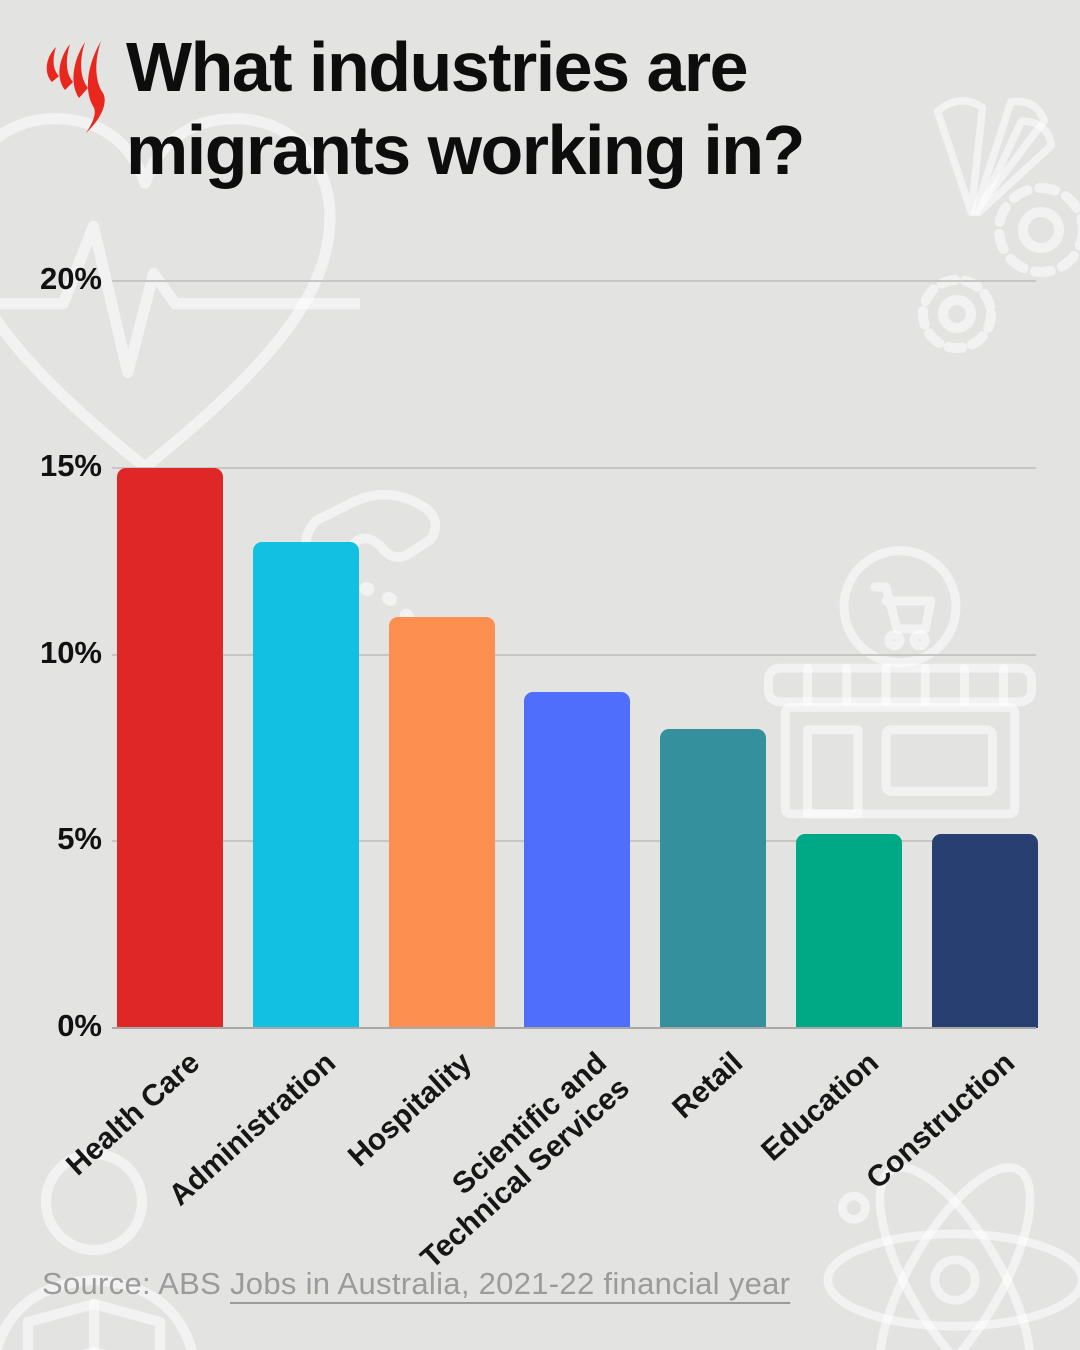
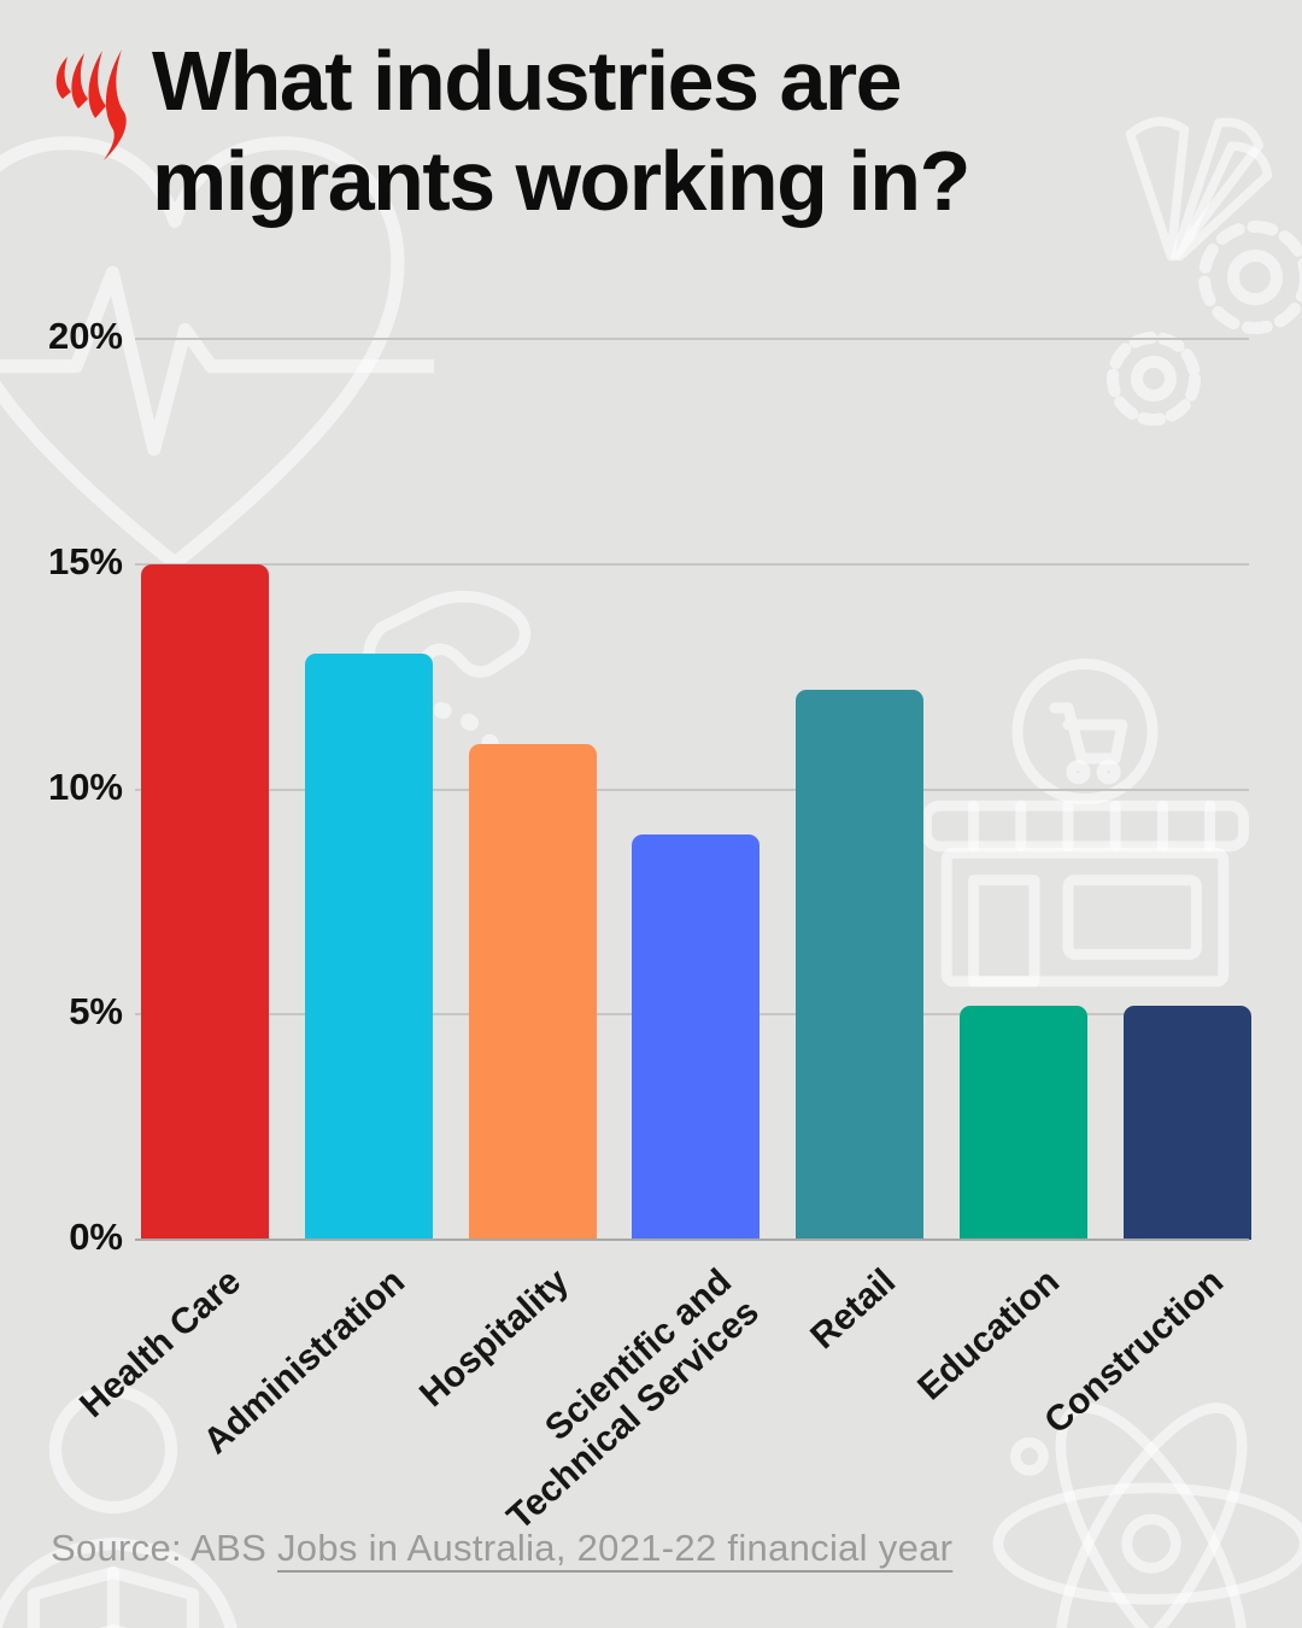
Retail: 8.0% -> 12.2%
